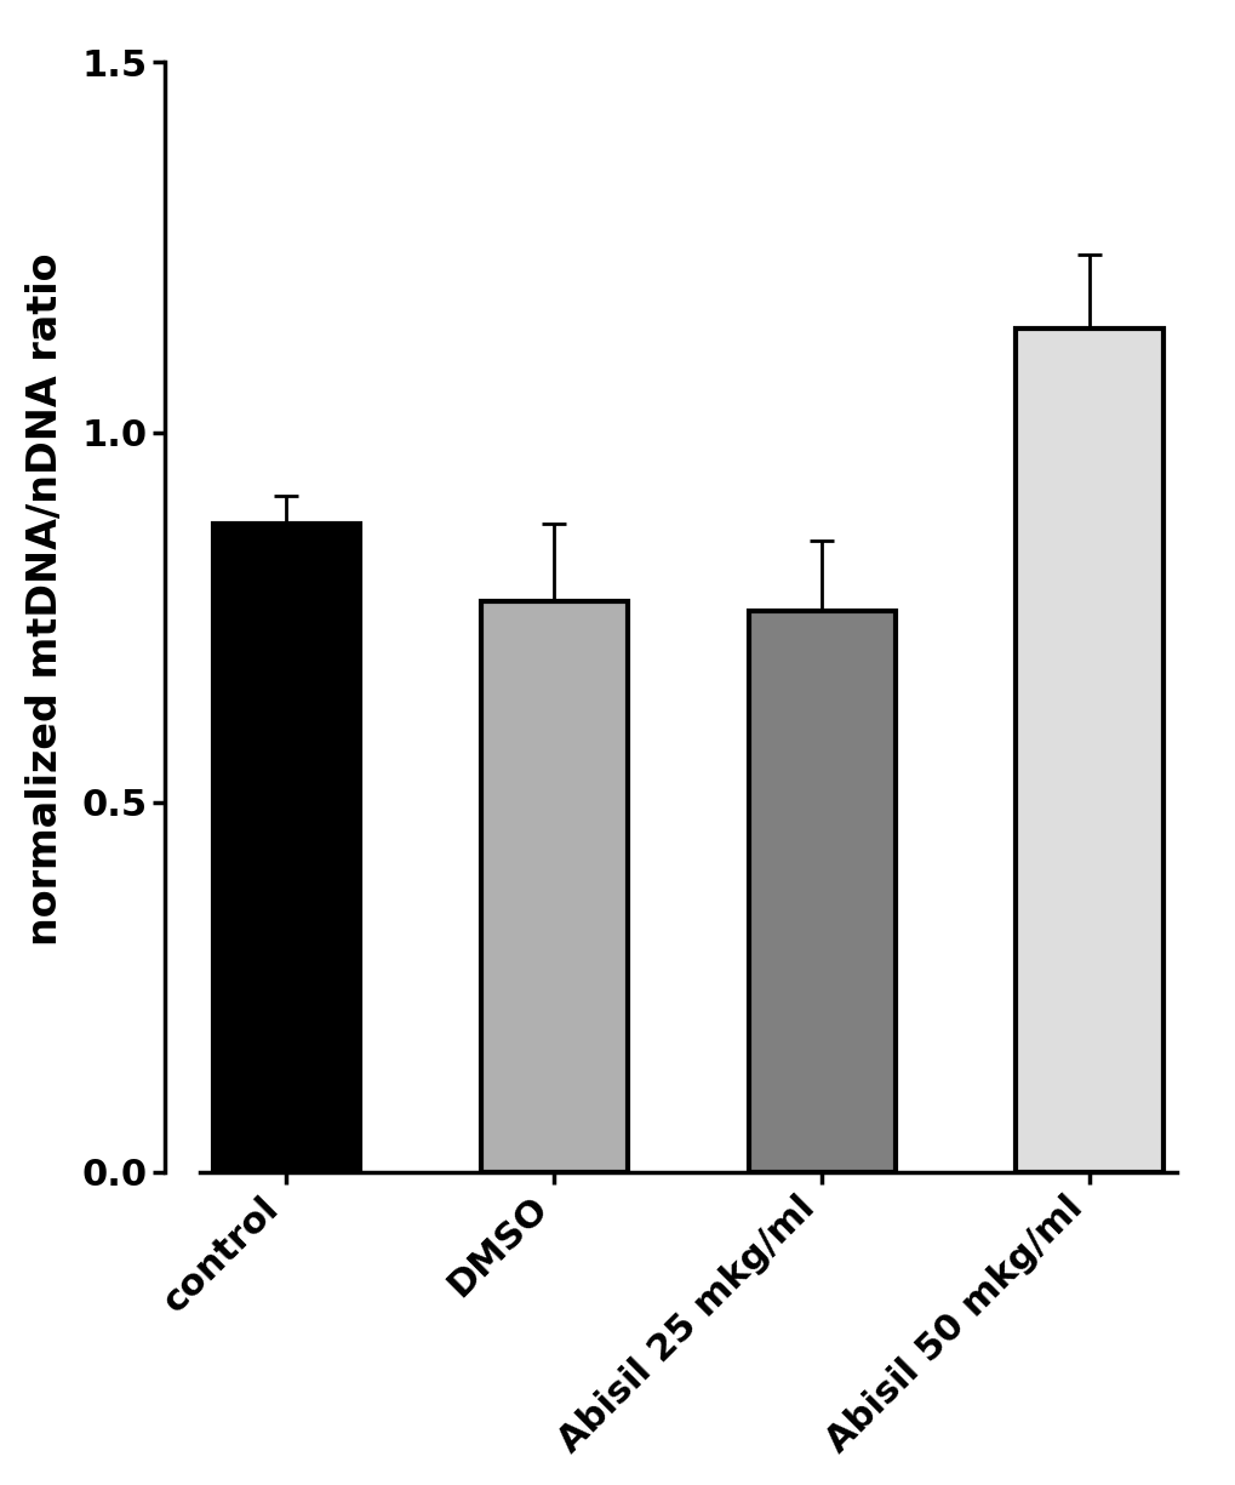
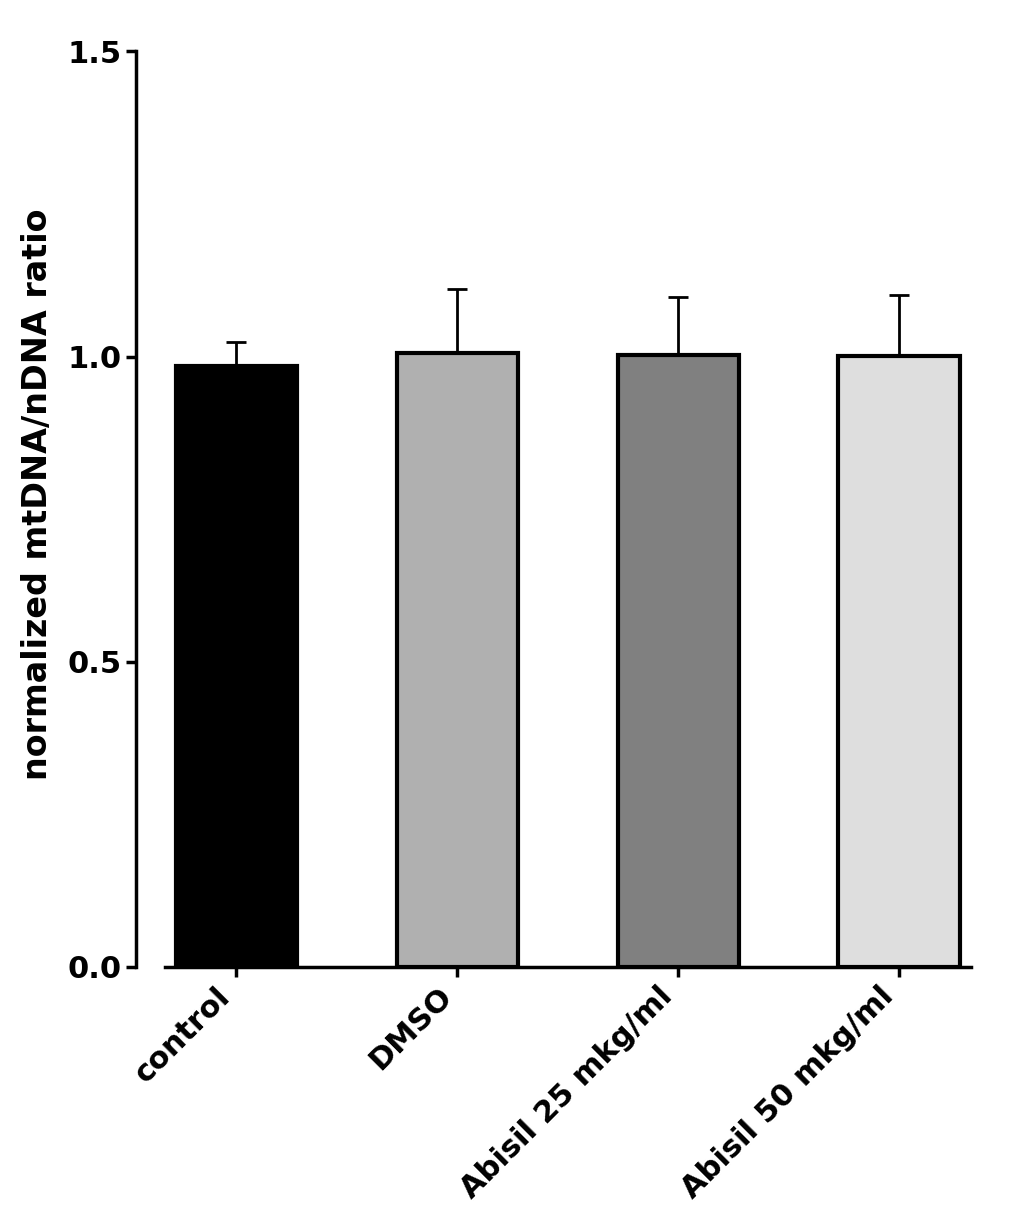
control: 0.876 -> 0.985
DMSO: 0.772 -> 1.005
Abisil 25 mkg/ml: 0.758 -> 1.003
Abisil 50 mkg/ml: 1.140 -> 1.001
